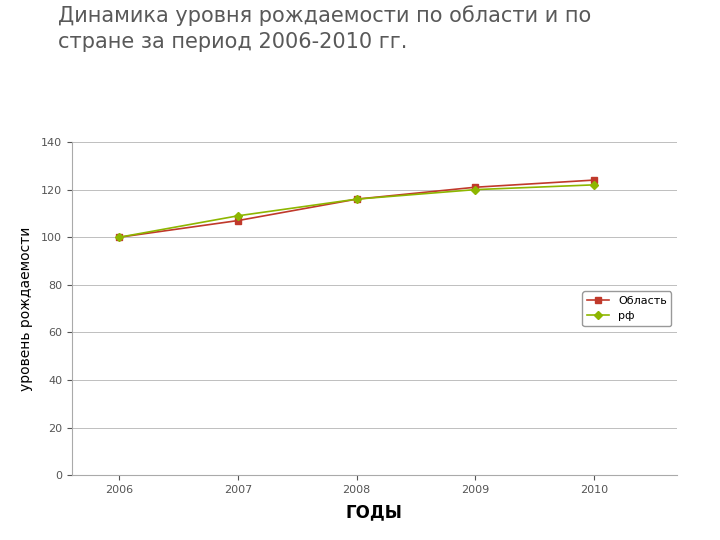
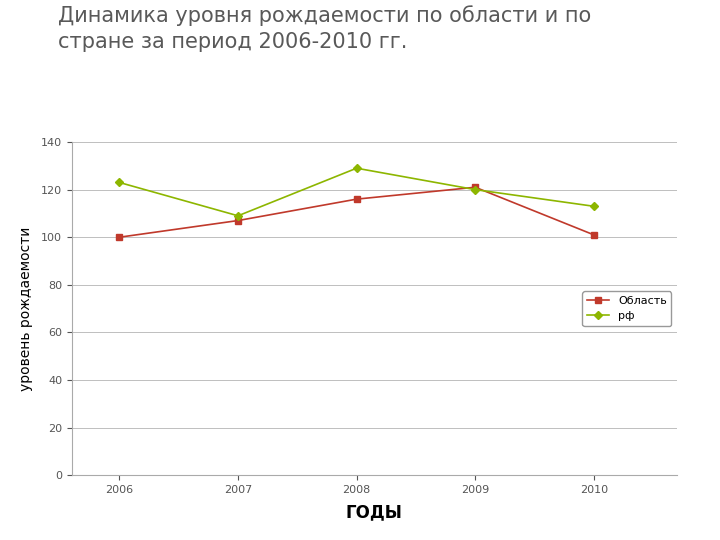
рф/2006: 100 -> 123
рф/2008: 116 -> 129
Область/2010: 124 -> 101
рф/2010: 122 -> 113
